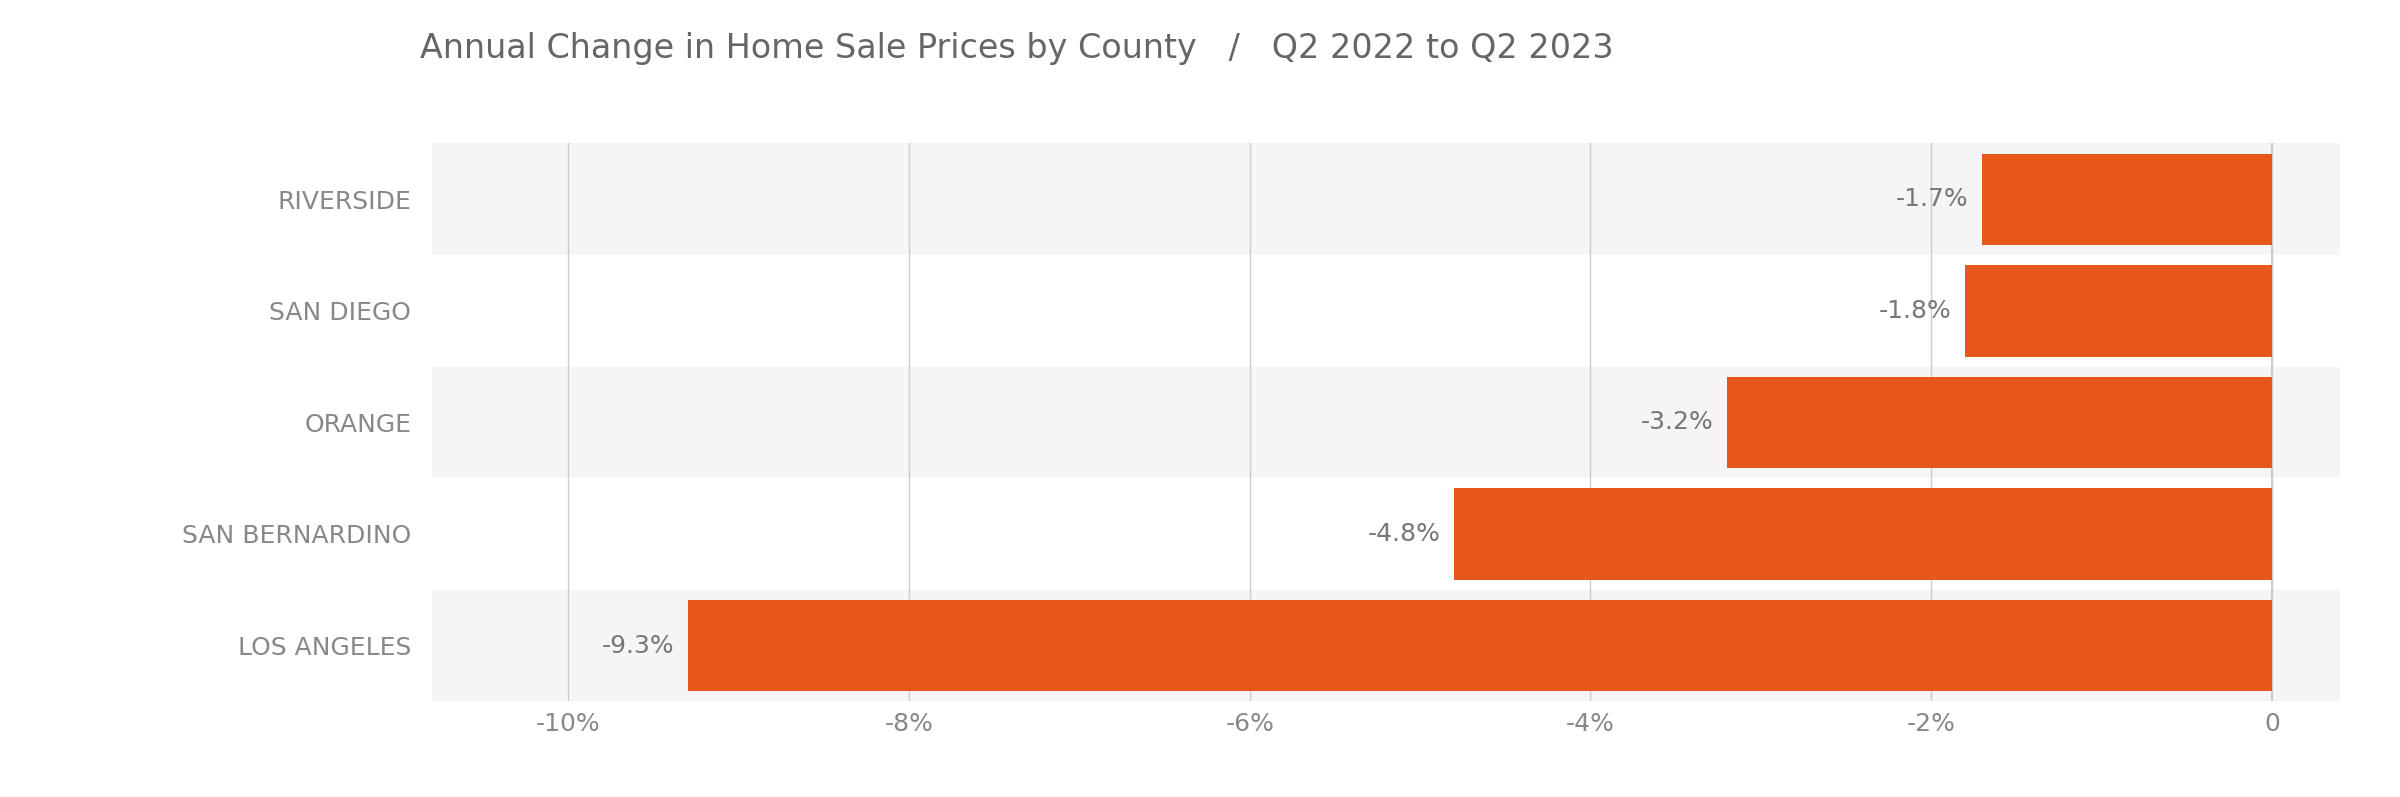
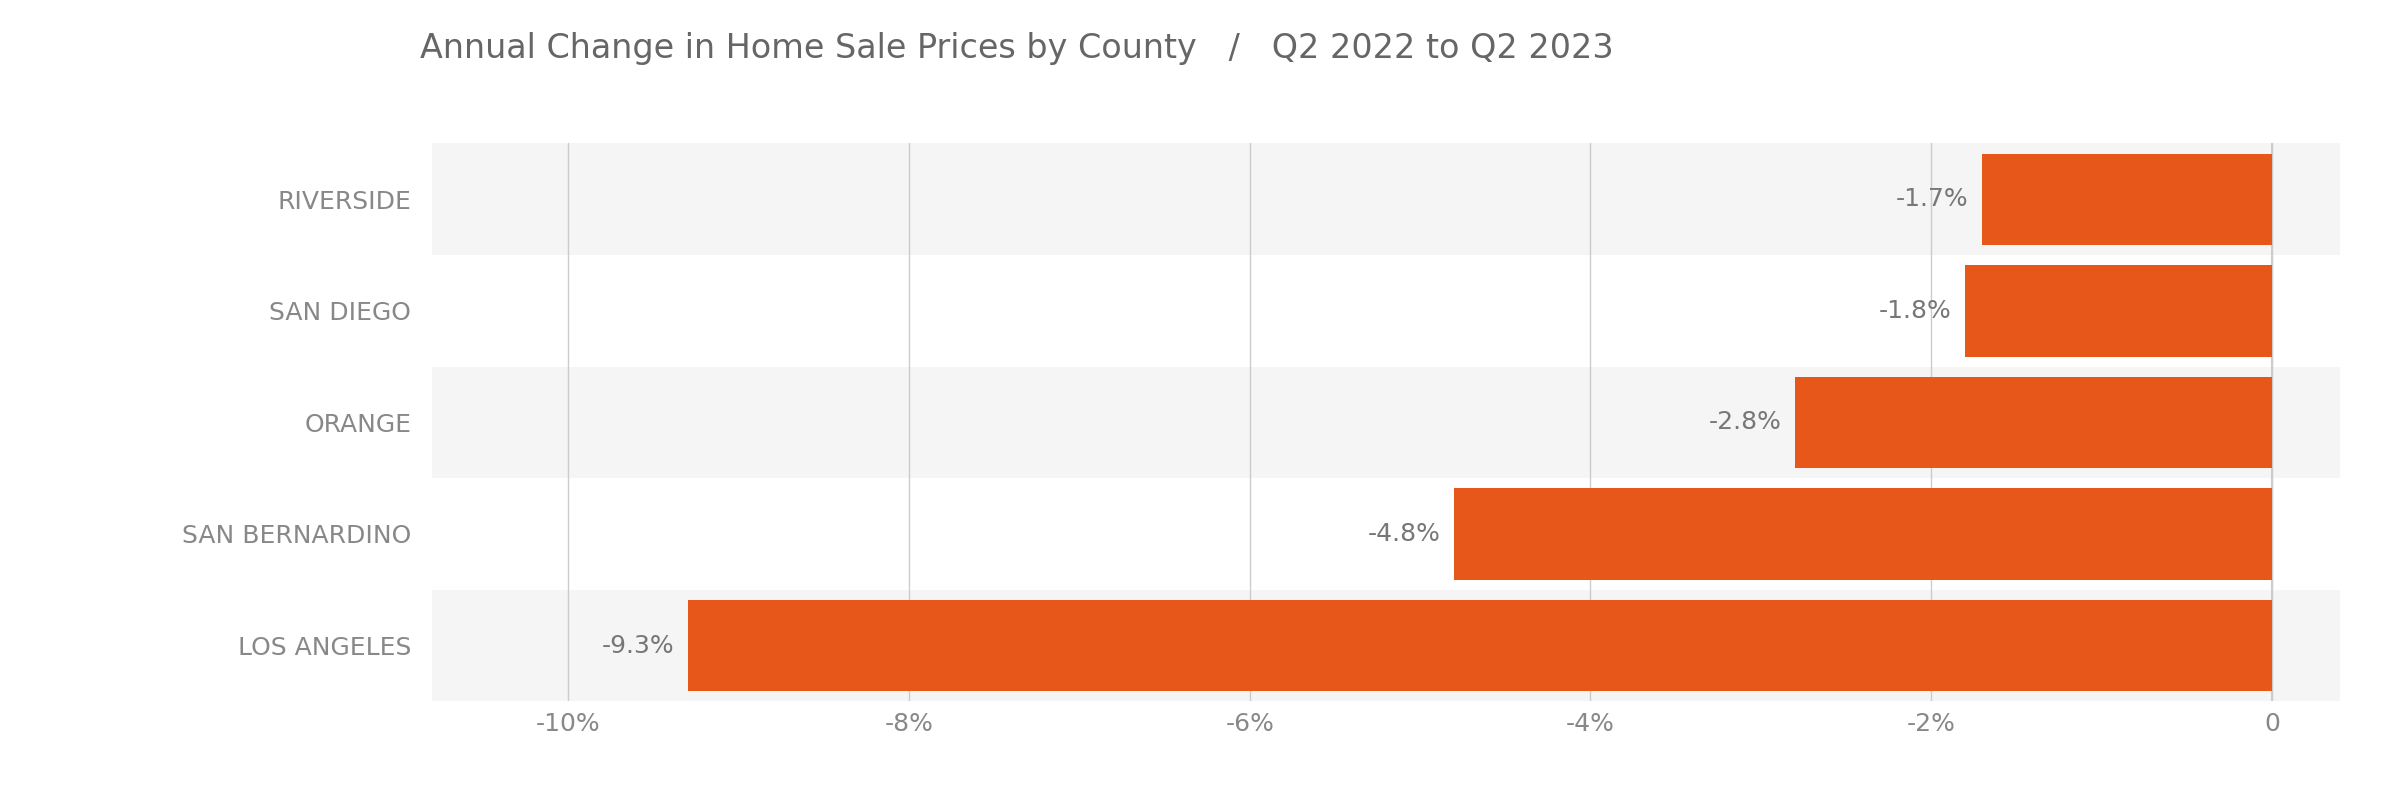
ORANGE: -3.2% -> -2.8%
